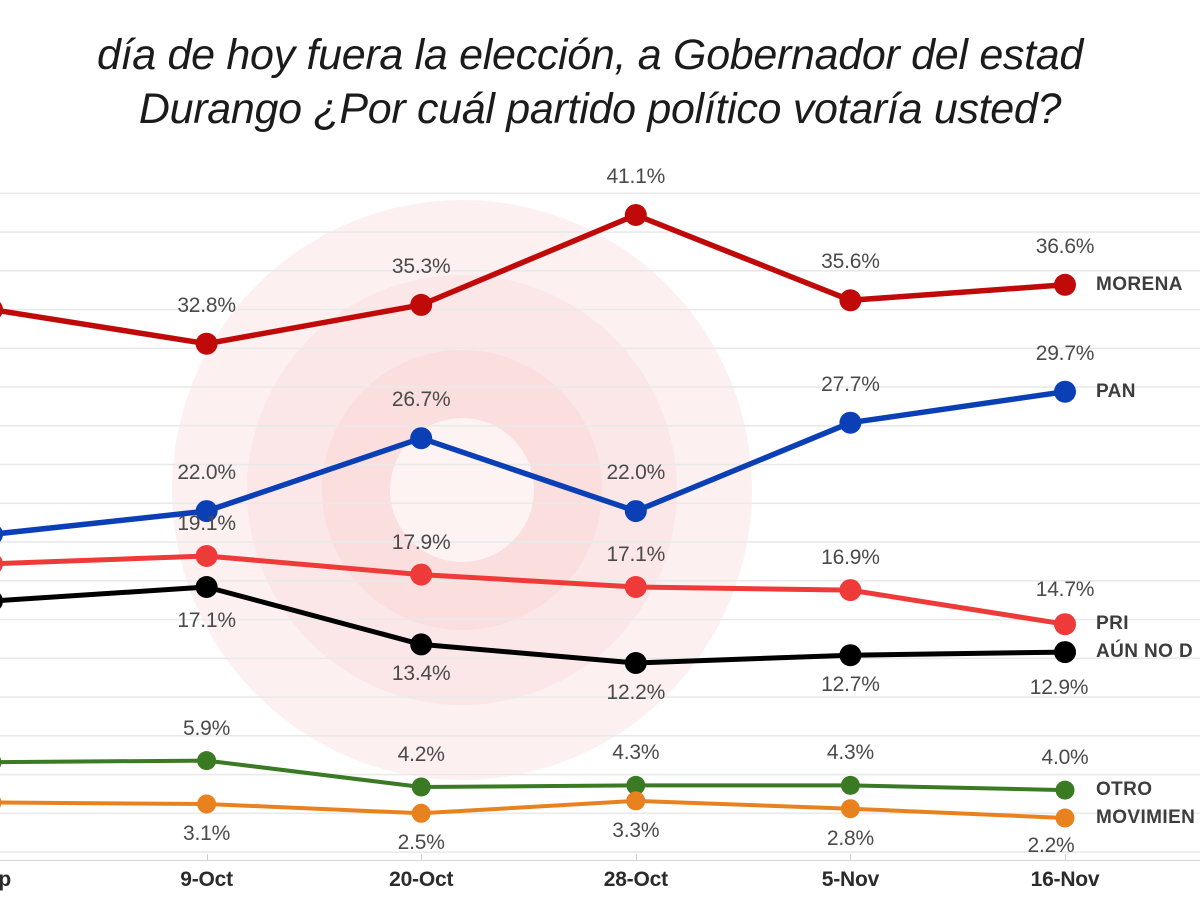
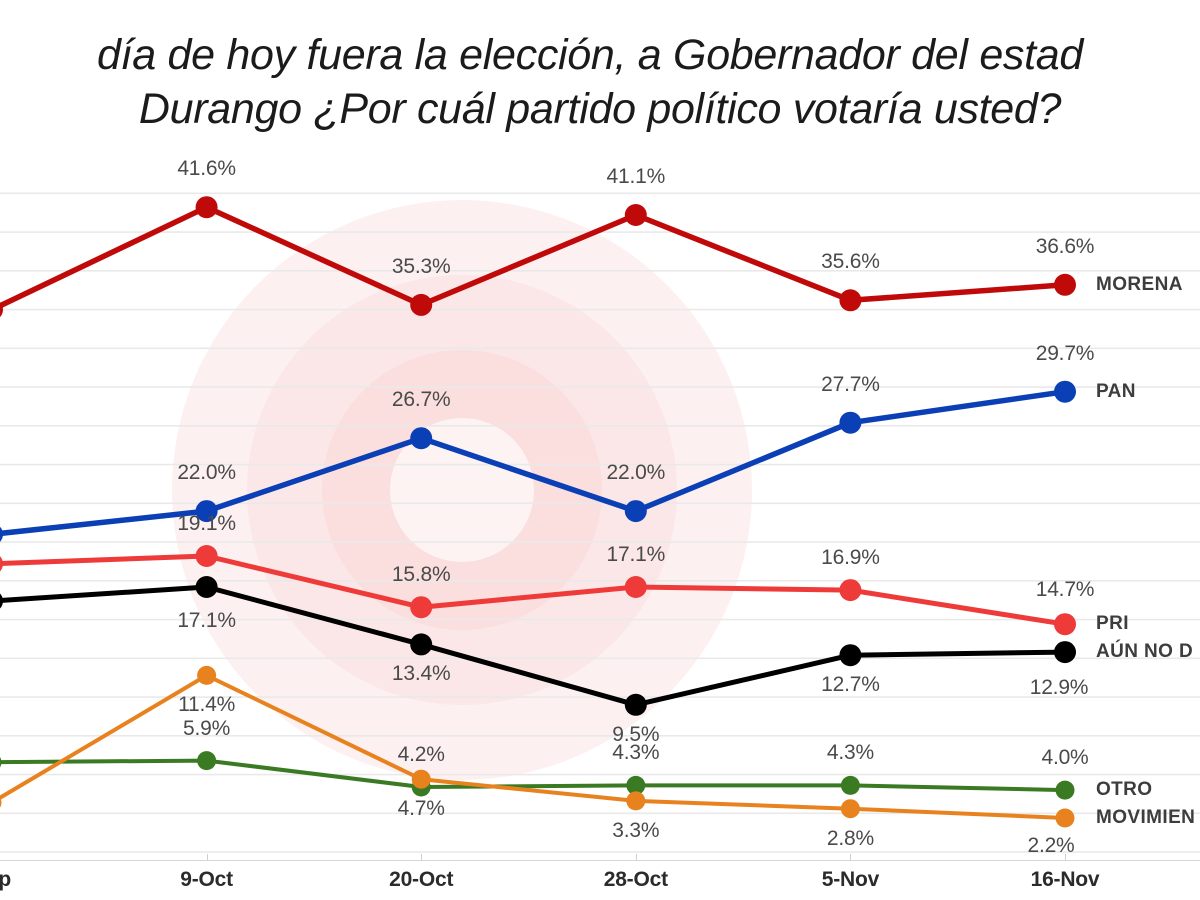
MORENA/9-Oct: 32.8% -> 41.6%
MOVIMIEN/9-Oct: 3.1% -> 11.4%
PRI/20-Oct: 17.9% -> 15.8%
MOVIMIEN/20-Oct: 2.5% -> 4.7%
AÚN NO D/28-Oct: 12.2% -> 9.5%
